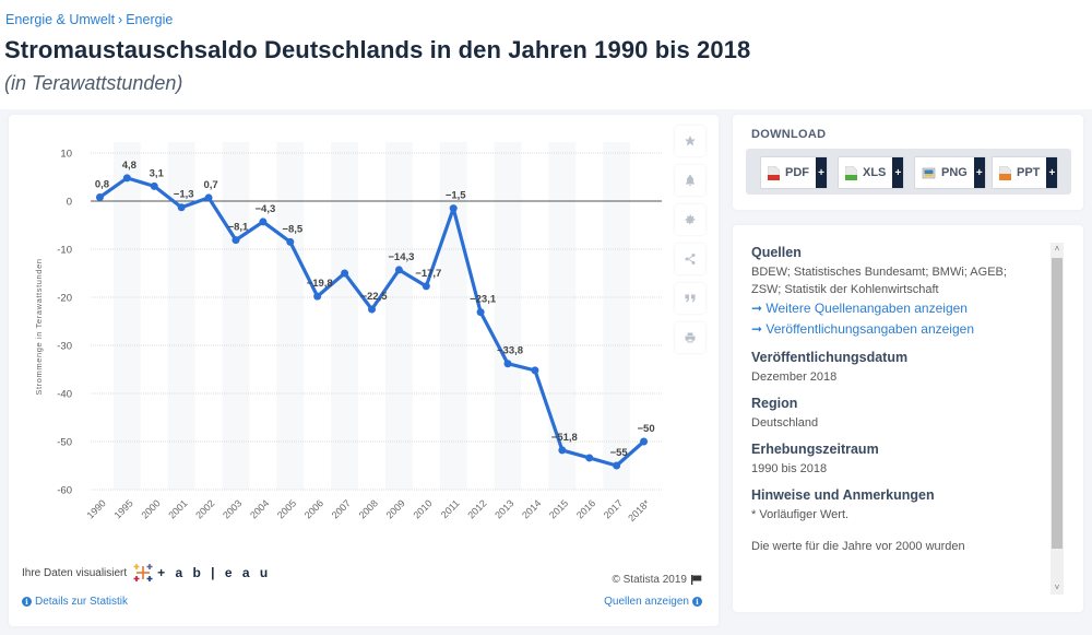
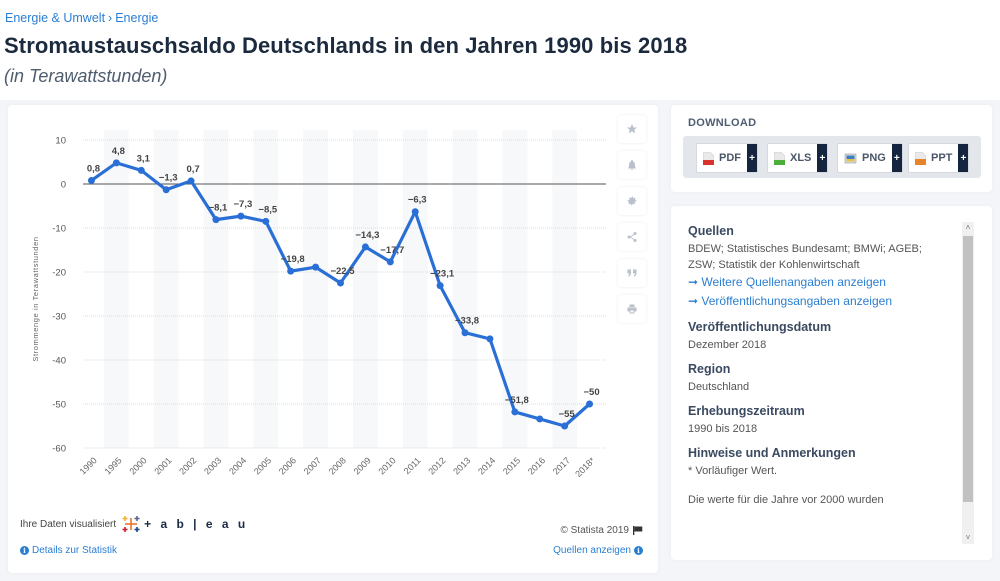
2004: −4,3 -> −7,3
2007: -15 -> -19
2011: −1,5 -> −6,3
